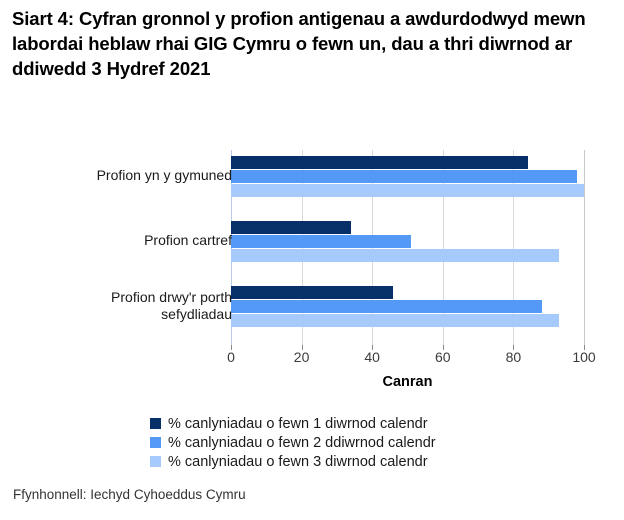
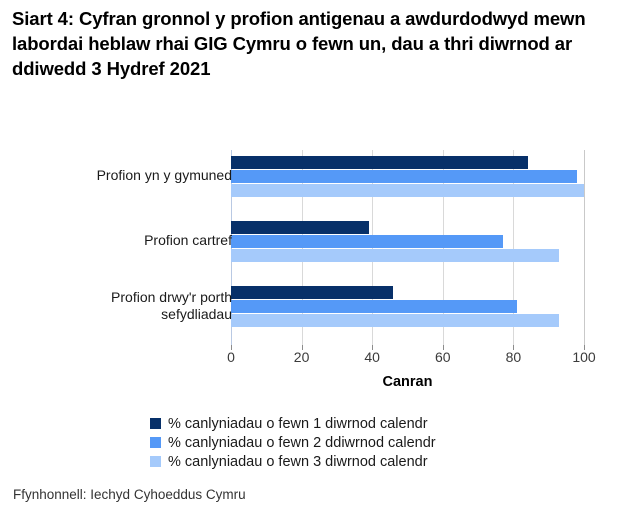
% canlyniadau o fewn 1 diwrnod calendr/Profion cartref: 34 -> 39
% canlyniadau o fewn 2 ddiwrnod calendr/Profion cartref: 51 -> 77
% canlyniadau o fewn 2 ddiwrnod calendr/Profion drwy'r porth sefydliadau: 88 -> 81
